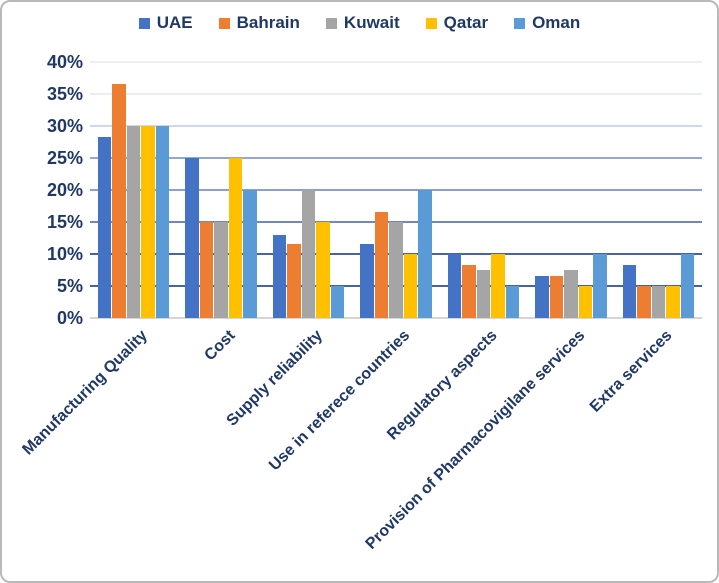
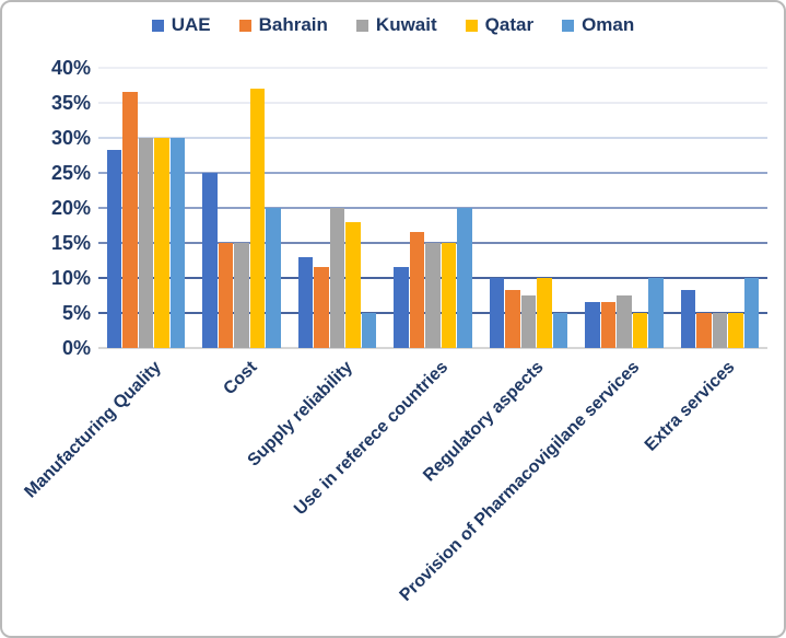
Qatar/Cost: 25% -> 37%
Qatar/Supply reliability: 15% -> 18%
Qatar/Use in referece countries: 10% -> 15%
